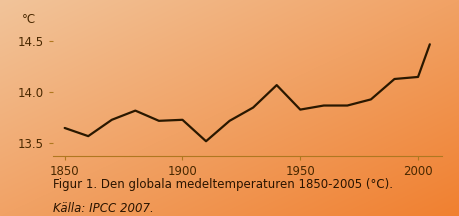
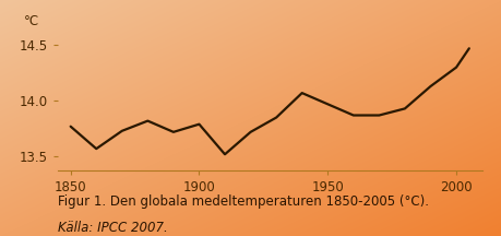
1850: 13.65 -> 13.77
1900: 13.73 -> 13.79
1950: 13.83 -> 13.97
2000: 14.15 -> 14.30
